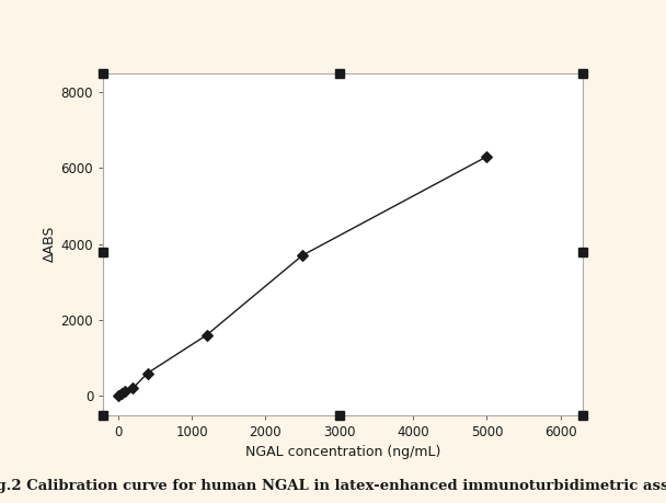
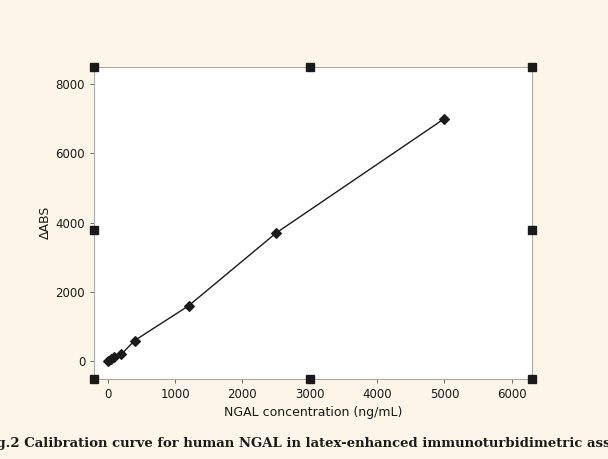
5000: 6300 -> 7000
